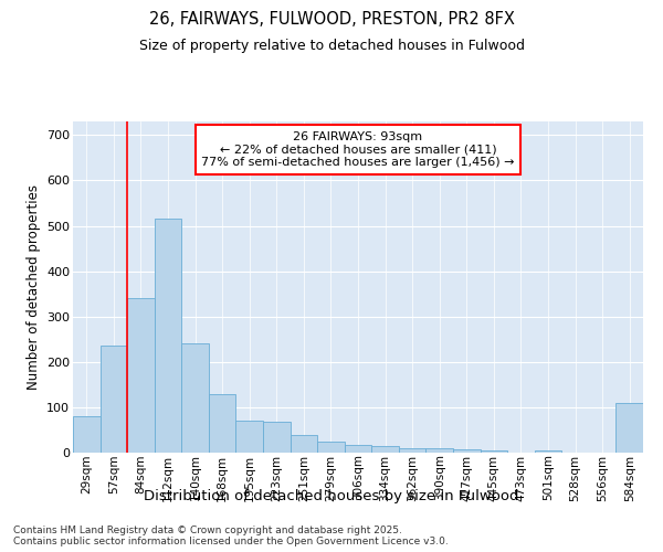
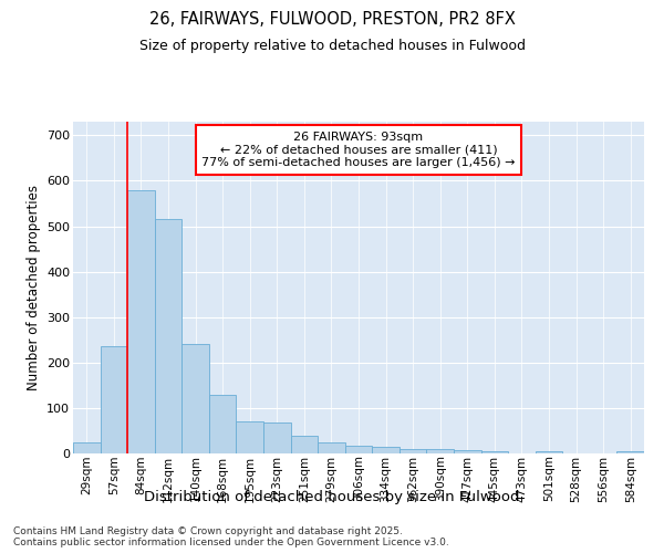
29sqm: 80 -> 25
84sqm: 340 -> 580
584sqm: 110 -> 5
